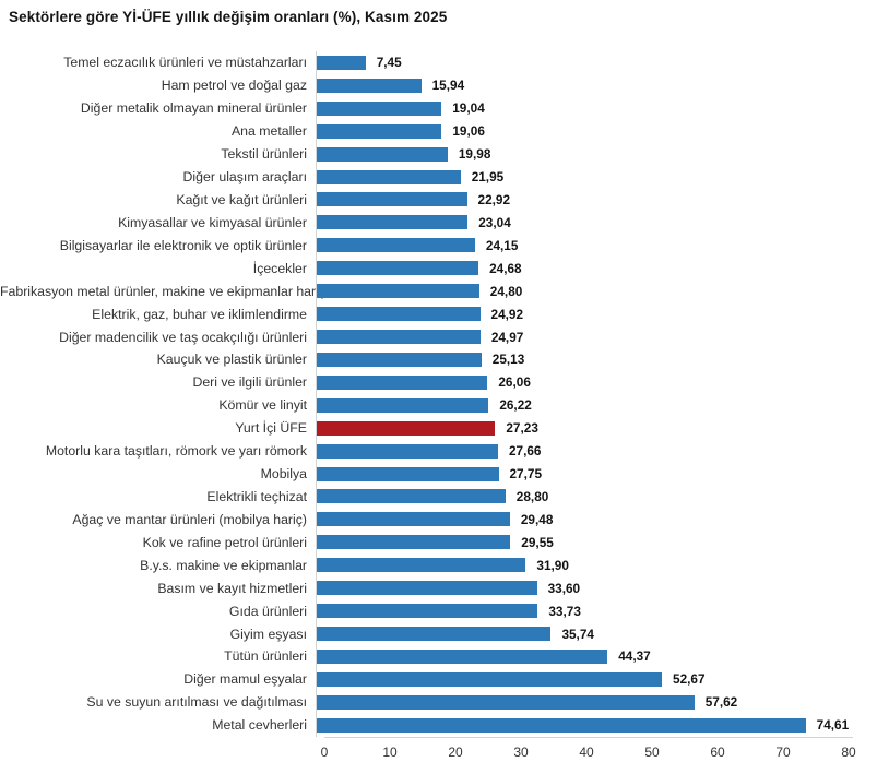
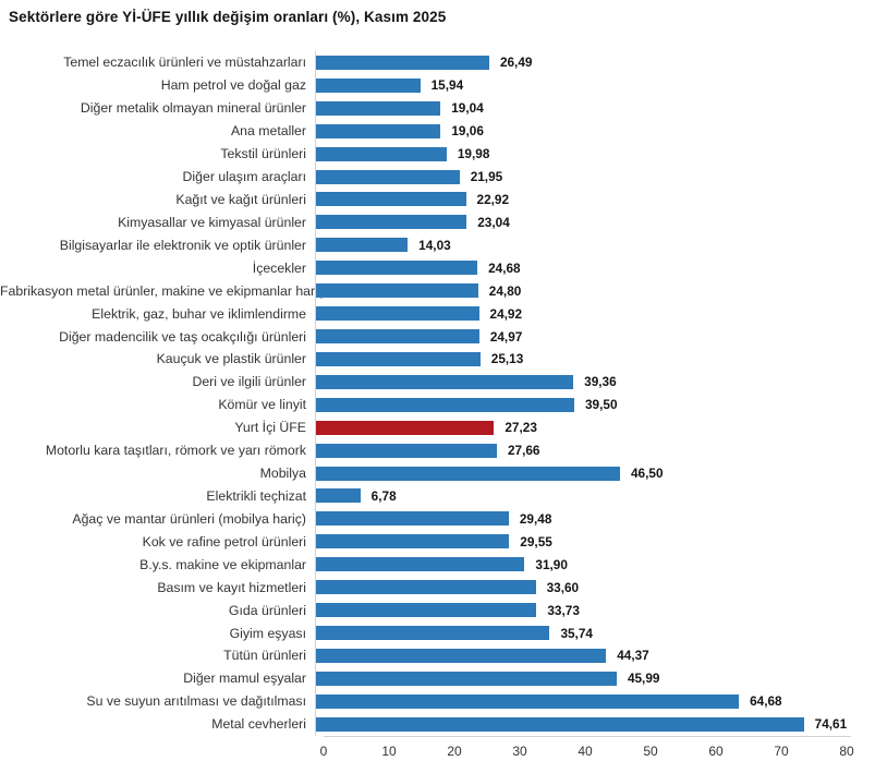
Temel eczacılık ürünleri ve müstahzarları: 7,45 -> 26,49
Bilgisayarlar ile elektronik ve optik ürünler: 24,15 -> 14,03
Deri ve ilgili ürünler: 26,06 -> 39,36
Kömür ve linyit: 26,22 -> 39,50
Mobilya: 27,75 -> 46,50
Elektrikli teçhizat: 28,80 -> 6,78
Diğer mamul eşyalar: 52,67 -> 45,99
Su ve suyun arıtılması ve dağıtılması: 57,62 -> 64,68
